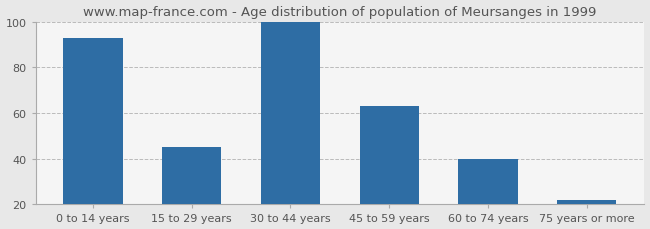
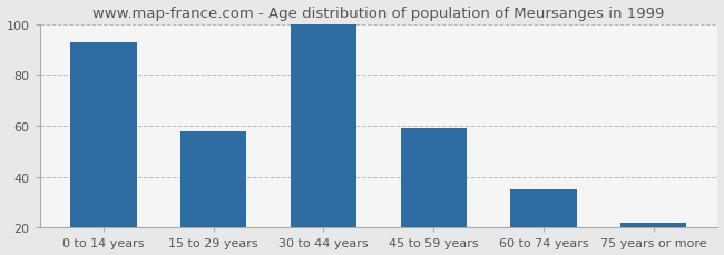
15 to 29 years: 45 -> 58
45 to 59 years: 63 -> 59
60 to 74 years: 40 -> 35
